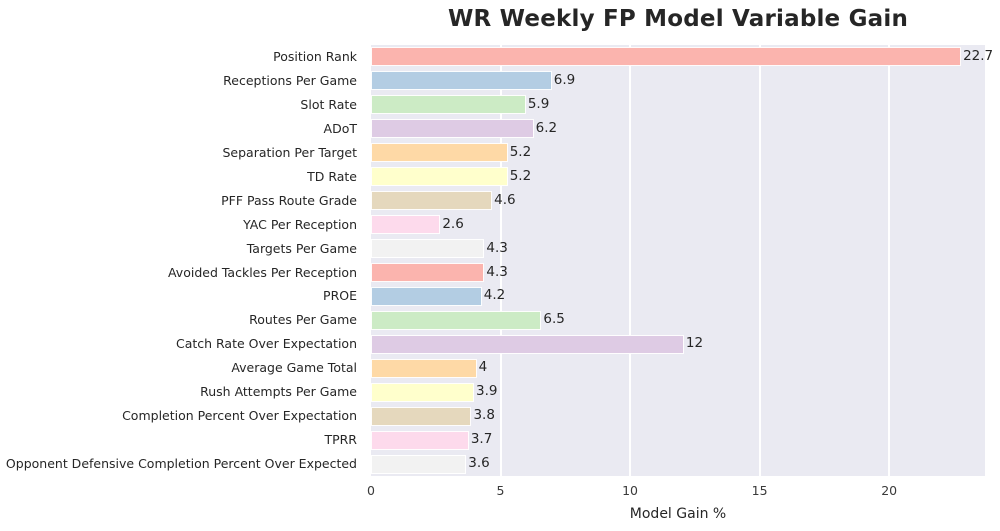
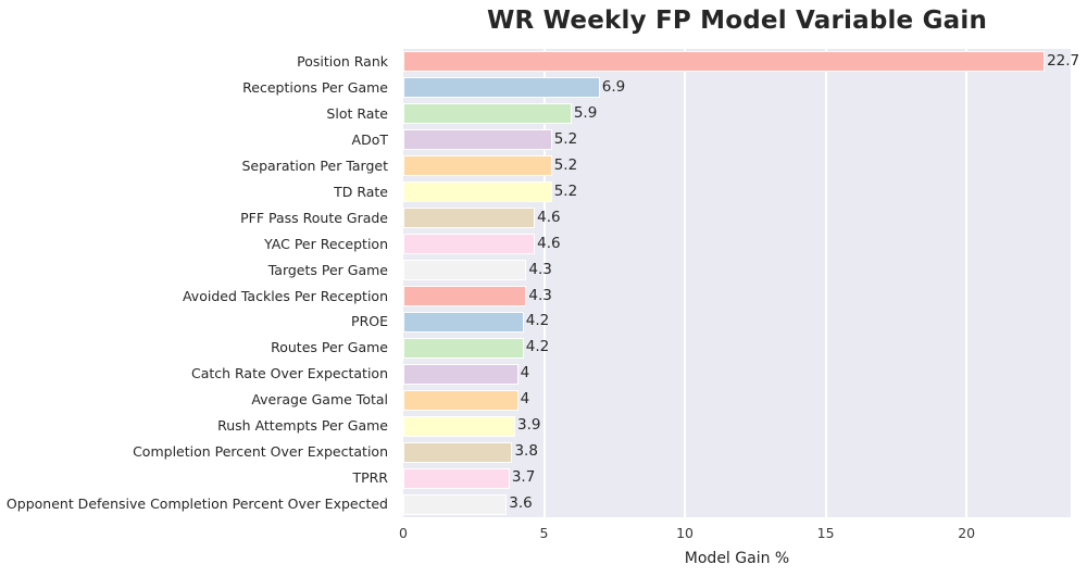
ADoT: 6.2 -> 5.2
YAC Per Reception: 2.6 -> 4.6
Routes Per Game: 6.5 -> 4.2
Catch Rate Over Expectation: 12 -> 4
